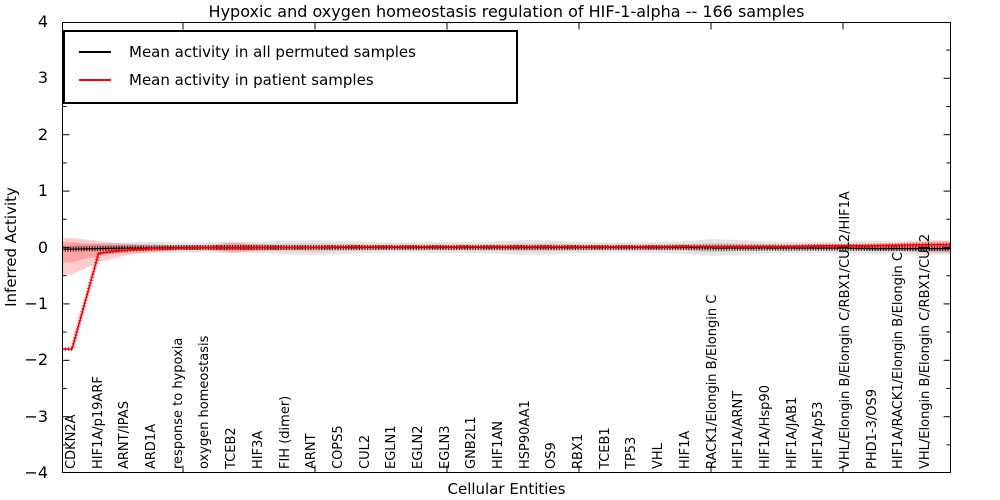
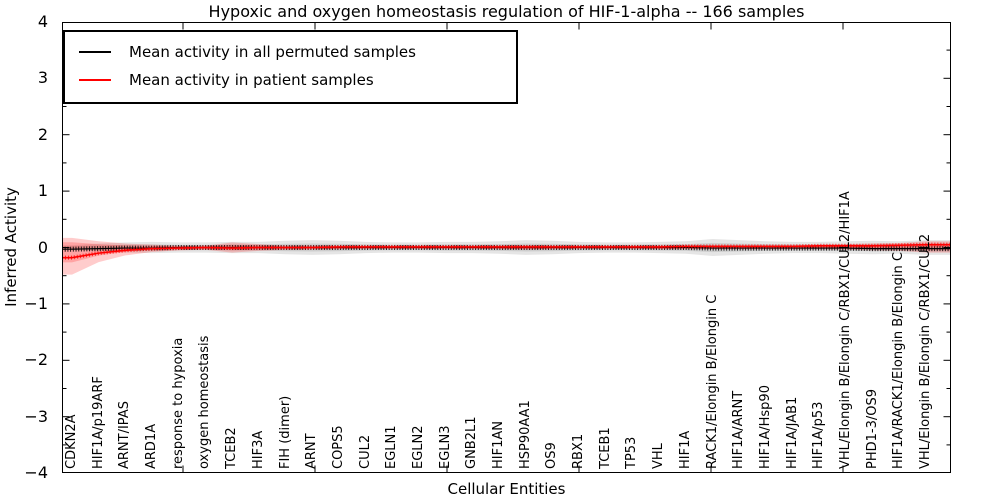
Mean activity in patient samples/CDKN2A: -1.8 -> -0.2
